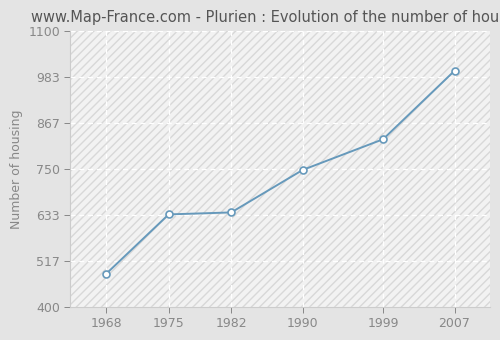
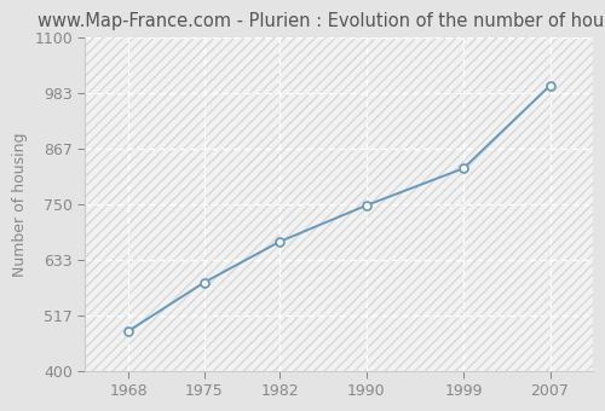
1975: 635 -> 586
1982: 640 -> 672
